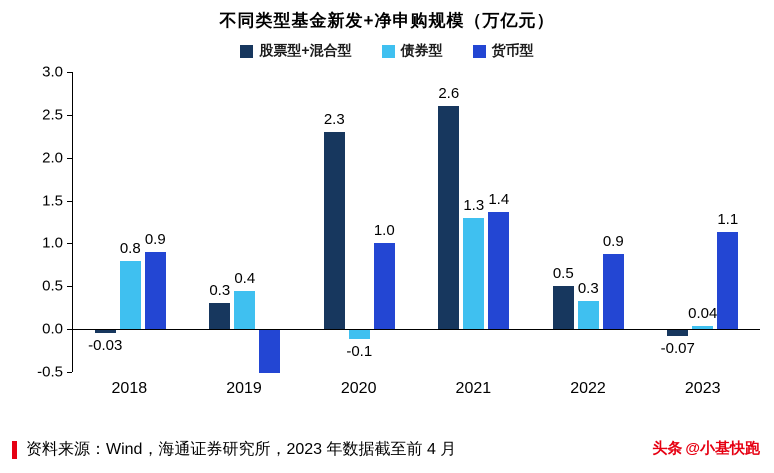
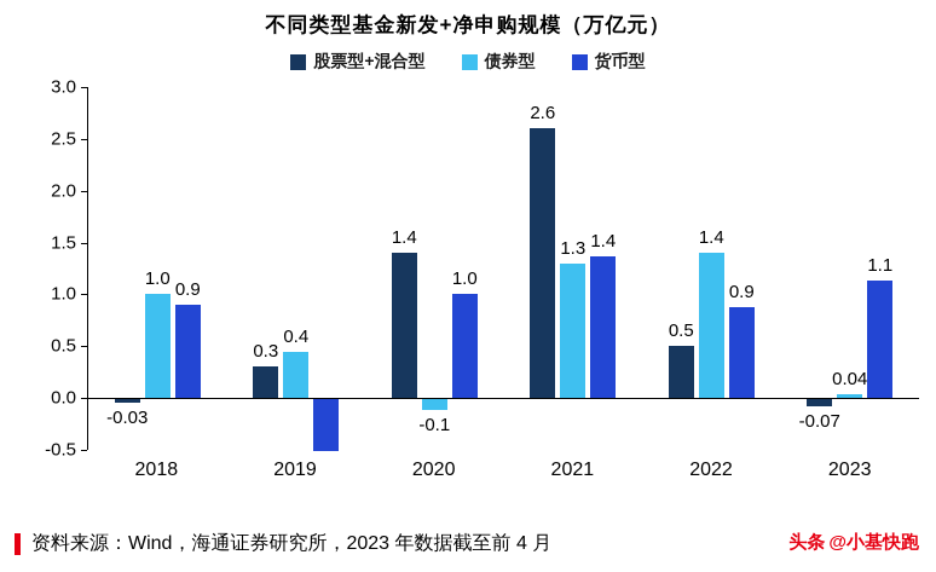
债券型/2018: 0.8 -> 1.0
股票型+混合型/2020: 2.3 -> 1.4
债券型/2022: 0.3 -> 1.4
